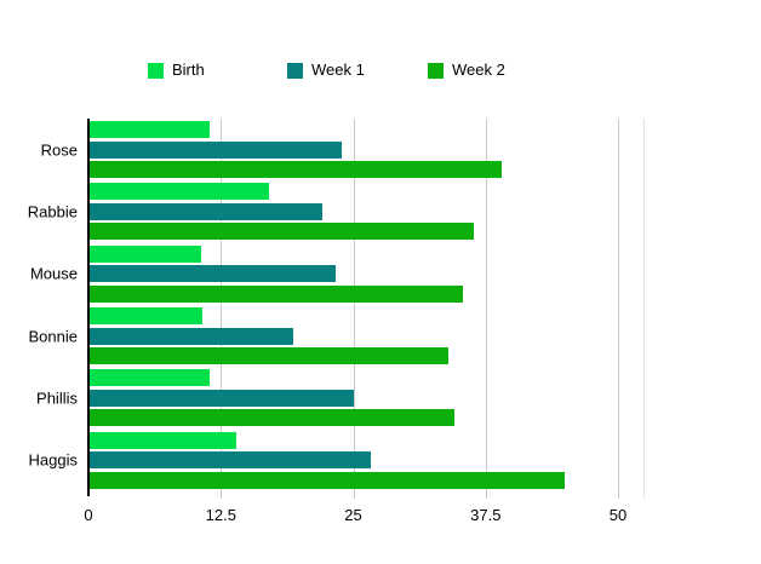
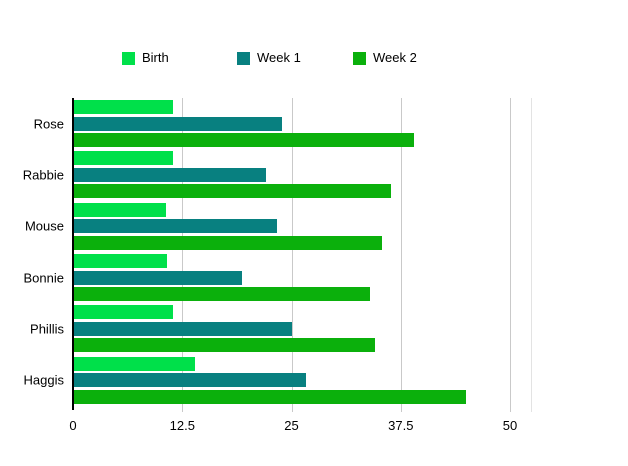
Birth/Rabbie: 17 -> 11
